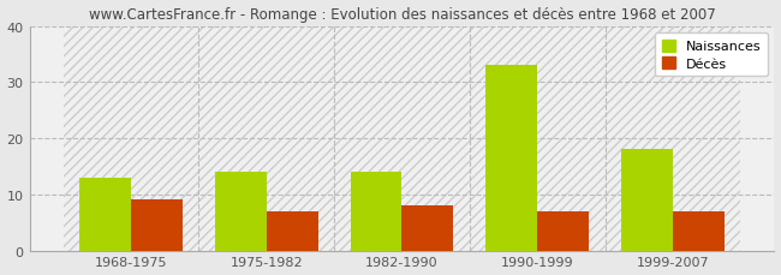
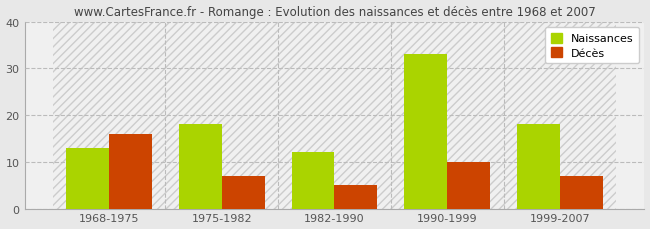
Décès/1968-1975: 9 -> 16
Naissances/1975-1982: 14 -> 18
Naissances/1982-1990: 14 -> 12
Décès/1982-1990: 8 -> 5
Décès/1990-1999: 7 -> 10
